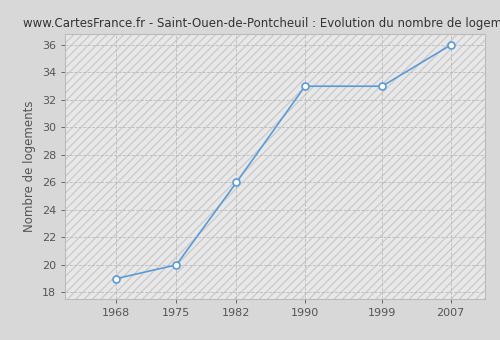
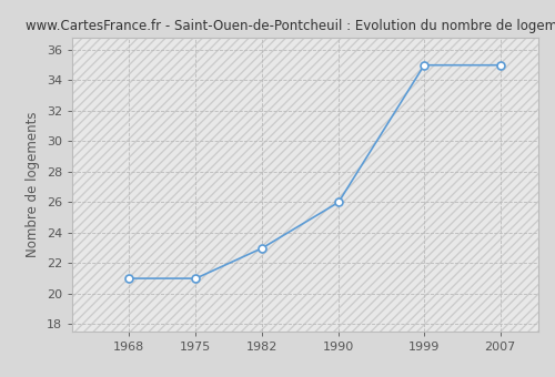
1968: 19 -> 21
1975: 20 -> 21
1982: 26 -> 23
1990: 33 -> 26
1999: 33 -> 35
2007: 36 -> 35
